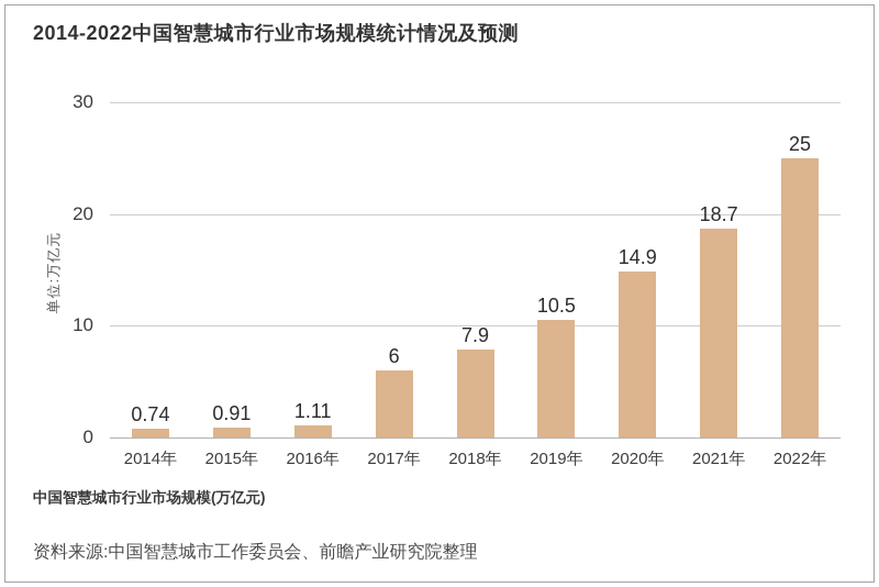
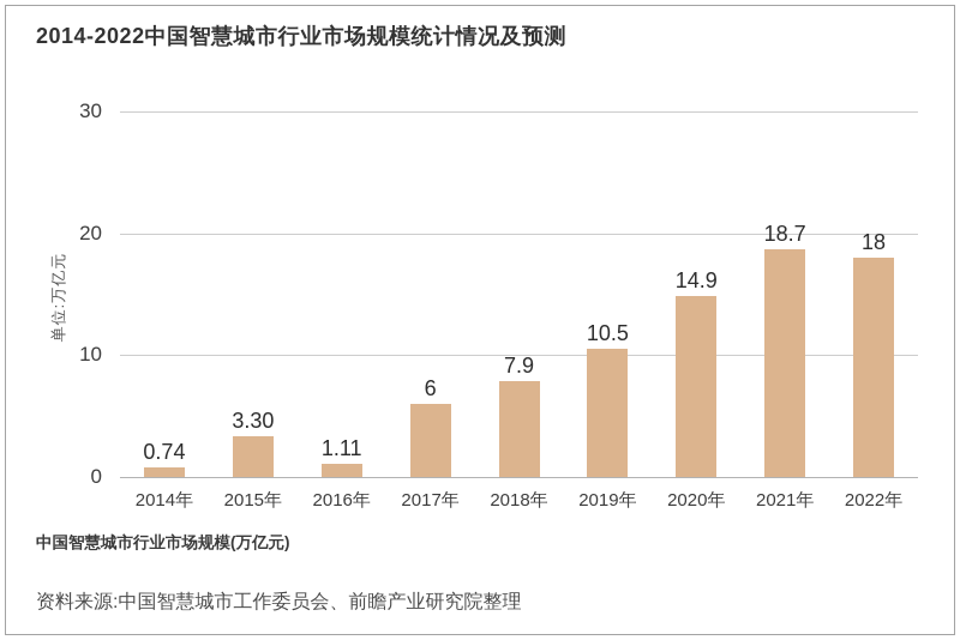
2015年: 0.91 -> 3.30
2022年: 25 -> 18
